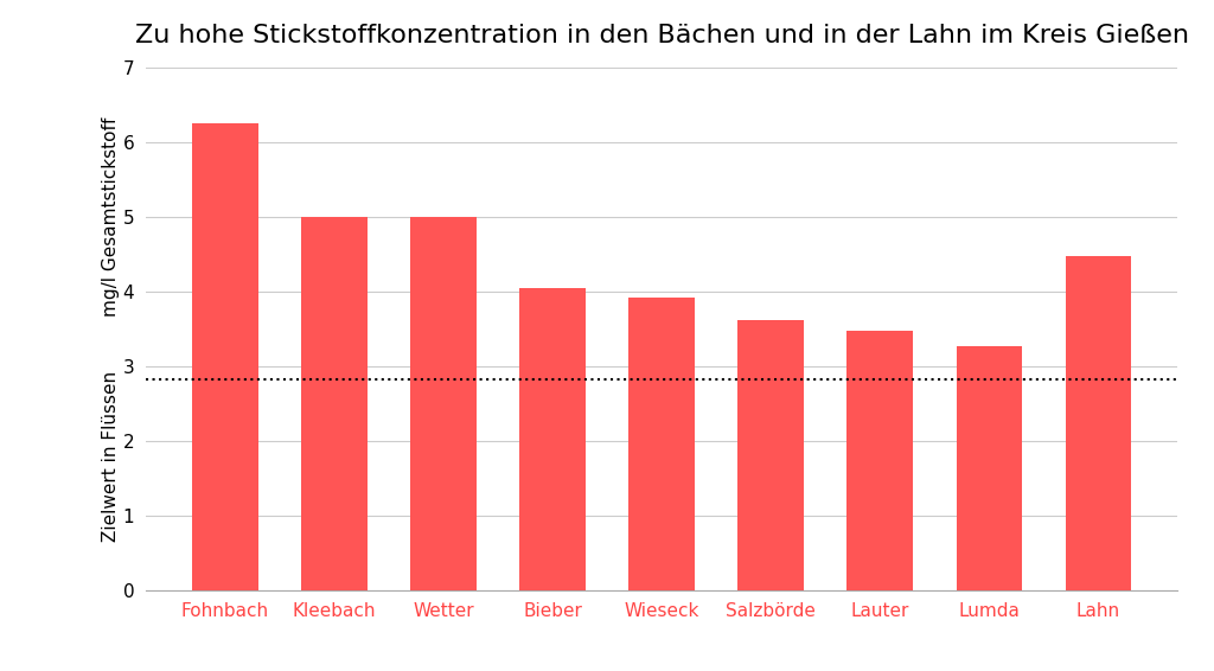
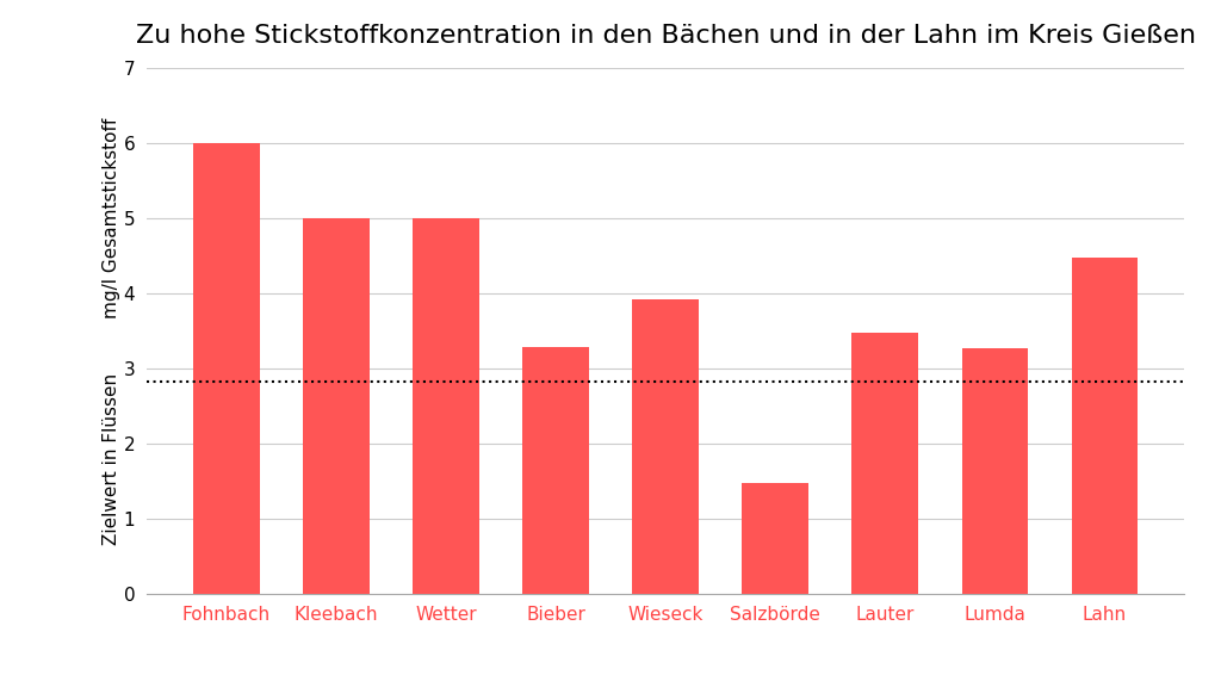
Fohnbach: 6.25 -> 6.00
Bieber: 4.05 -> 3.28
Salzbörde: 3.62 -> 1.48
